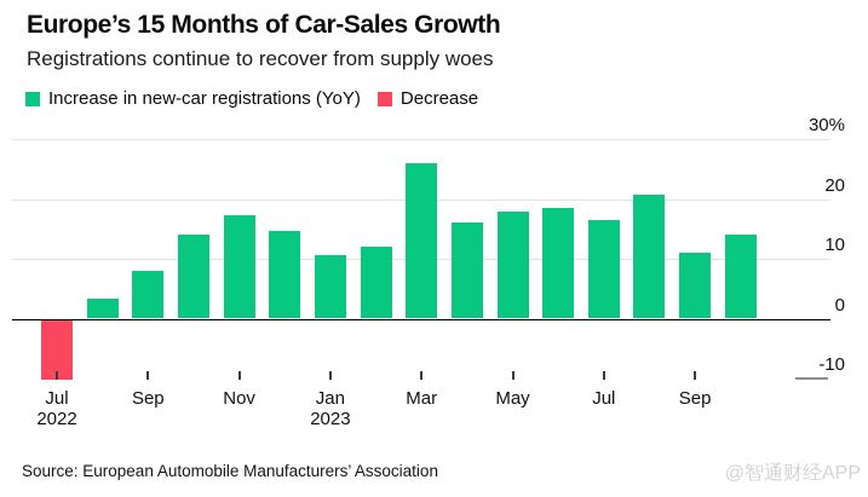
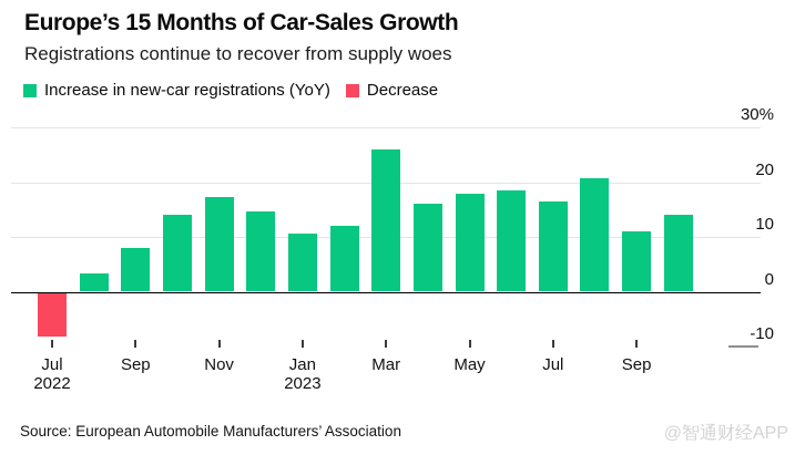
Jul 2022: -10% -> -8%
